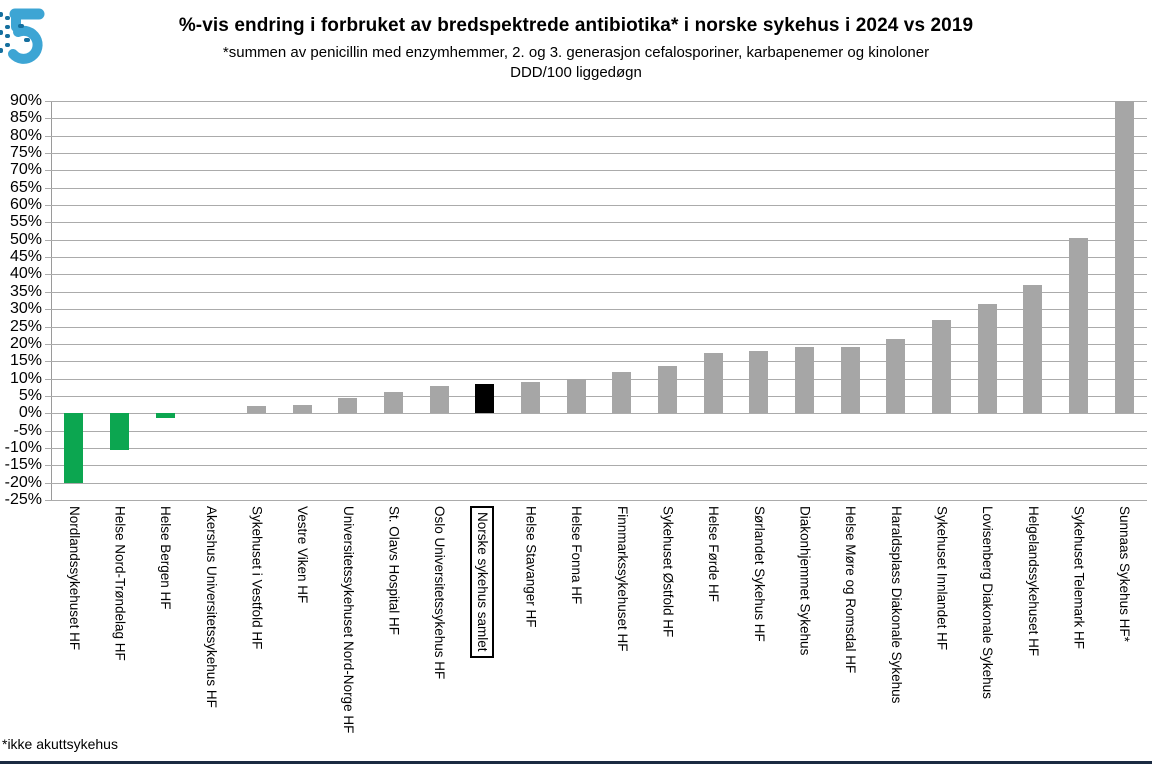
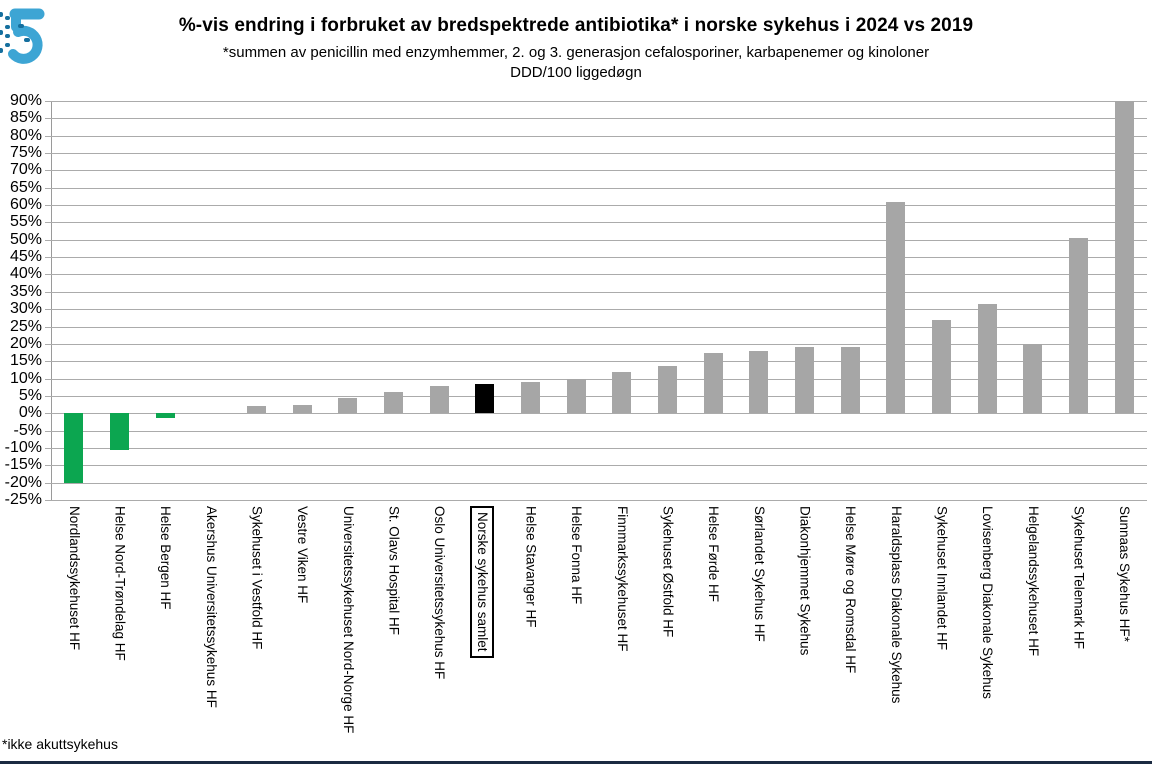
Haraldsplass Diakonale Sykehus: 22% -> 61%
Helgelandssykehuset HF: 37% -> 20%
